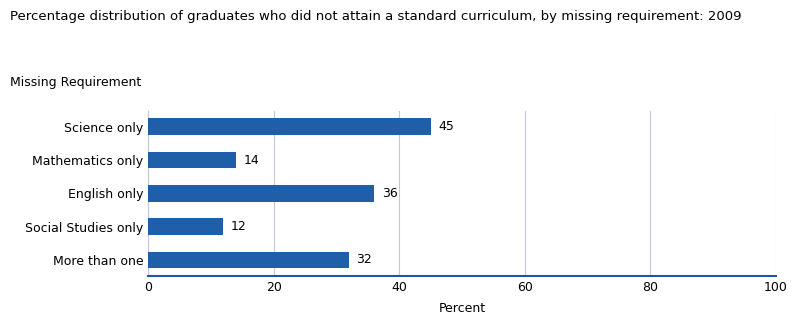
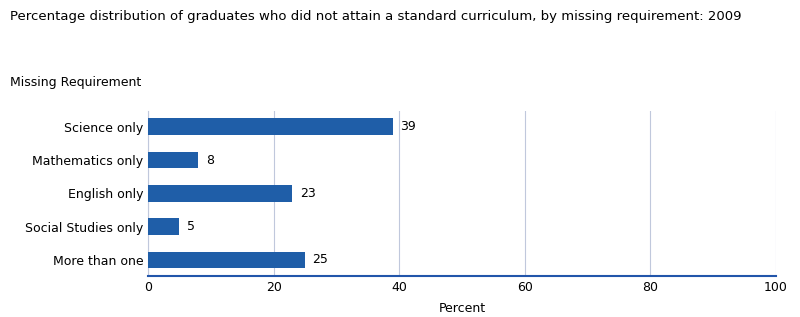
Science only: 45 -> 39
Mathematics only: 14 -> 8
English only: 36 -> 23
Social Studies only: 12 -> 5
More than one: 32 -> 25
